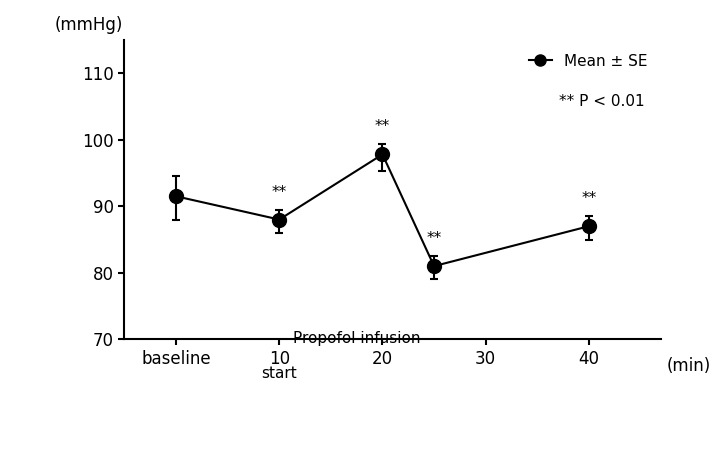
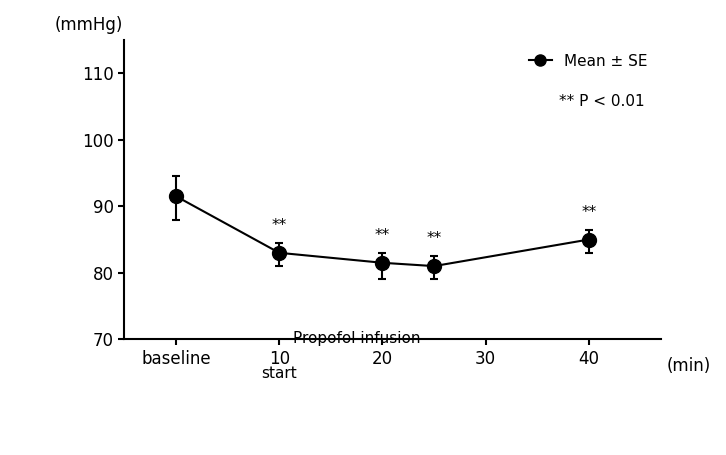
10: 88.0 -> 83.0
20: 97.8 -> 81.5
40: 87.0 -> 85.0
